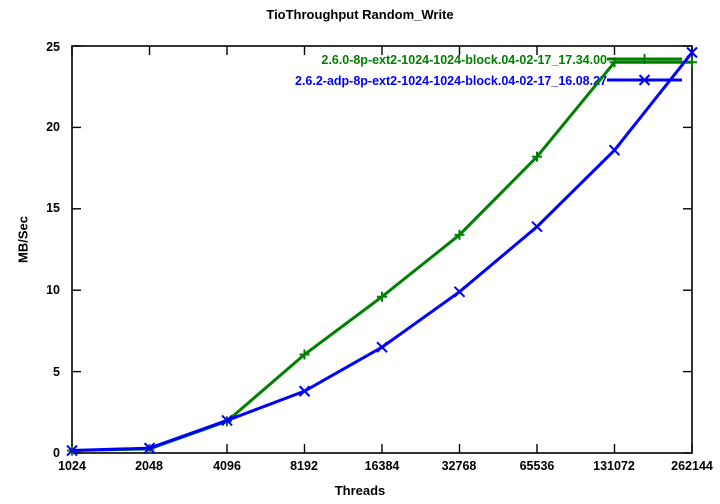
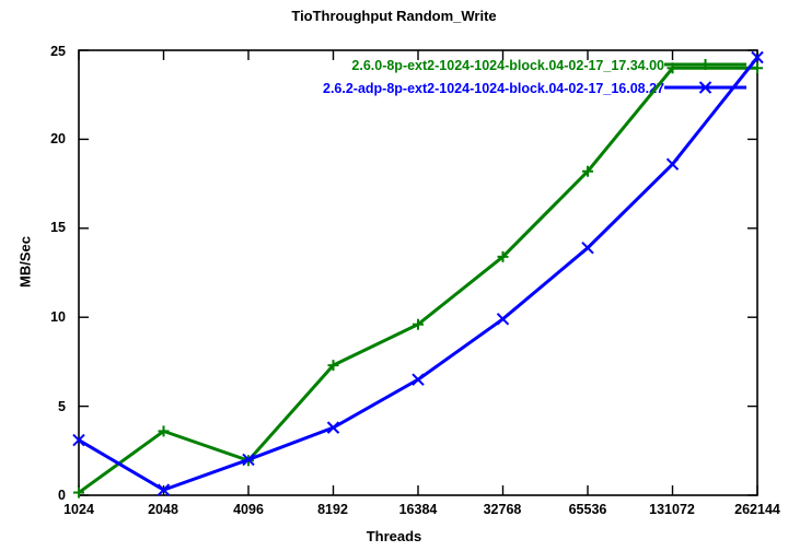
2.6.2-adp-8p-ext2-1024-1024-block.04-02-17_16.08.27/1024: 0.1 -> 3.1
2.6.0-8p-ext2-1024-1024-block.04-02-17_17.34.00/2048: 0.2 -> 3.6
2.6.0-8p-ext2-1024-1024-block.04-02-17_17.34.00/8192: 6.0 -> 7.3
